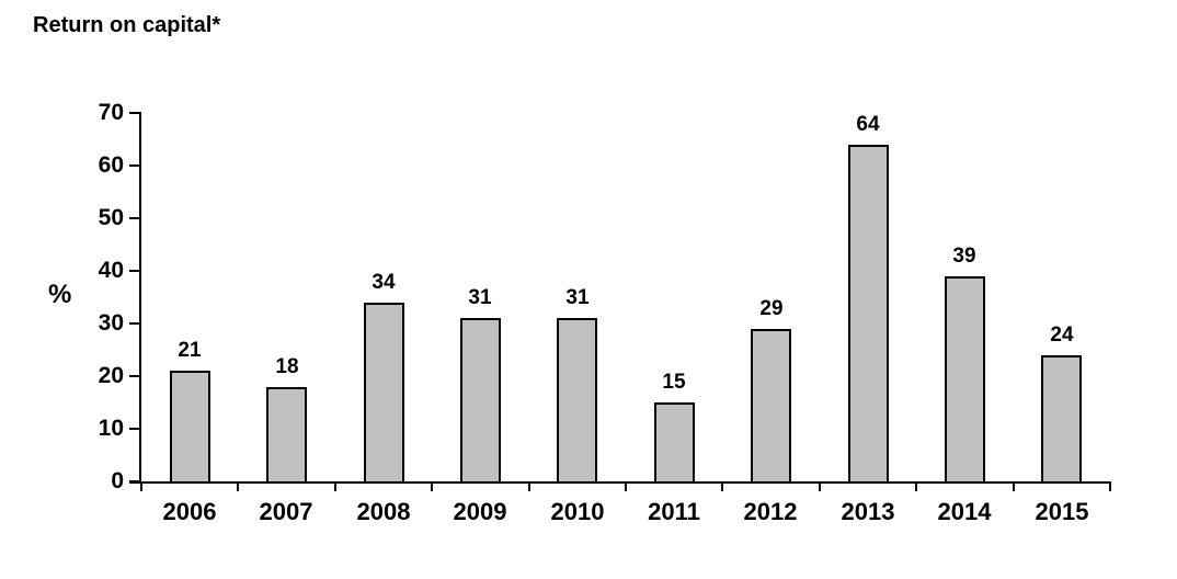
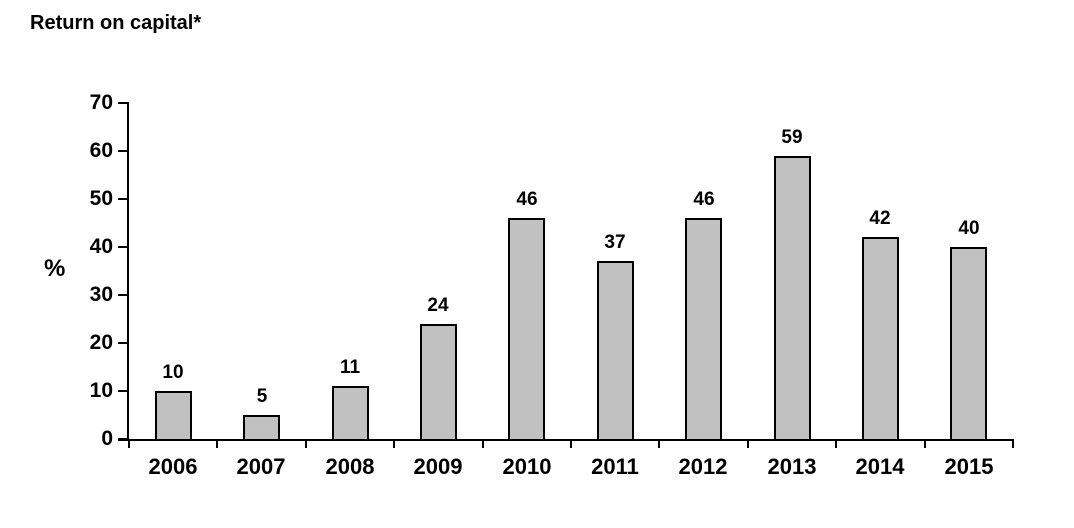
2006: 21 -> 10
2007: 18 -> 5
2008: 34 -> 11
2009: 31 -> 24
2010: 31 -> 46
2011: 15 -> 37
2012: 29 -> 46
2013: 64 -> 59
2014: 39 -> 42
2015: 24 -> 40
